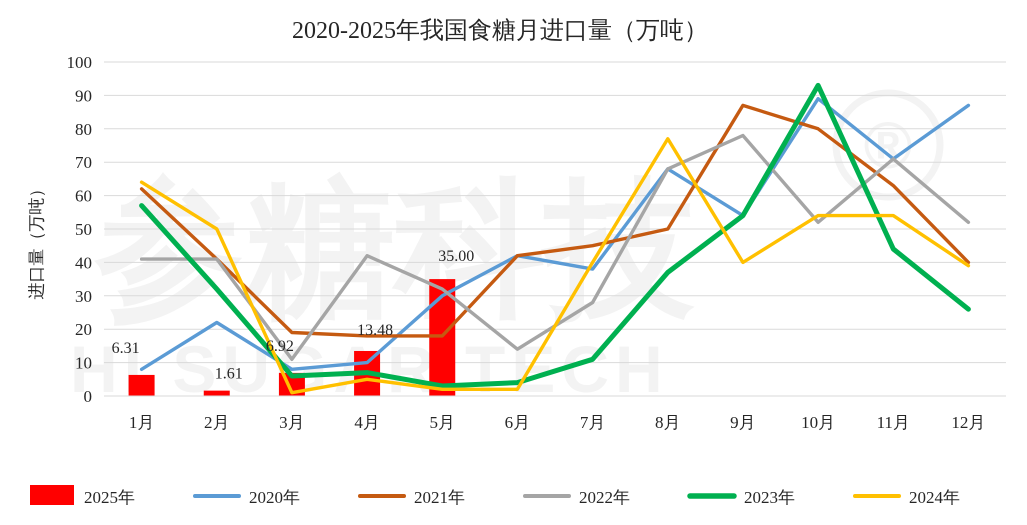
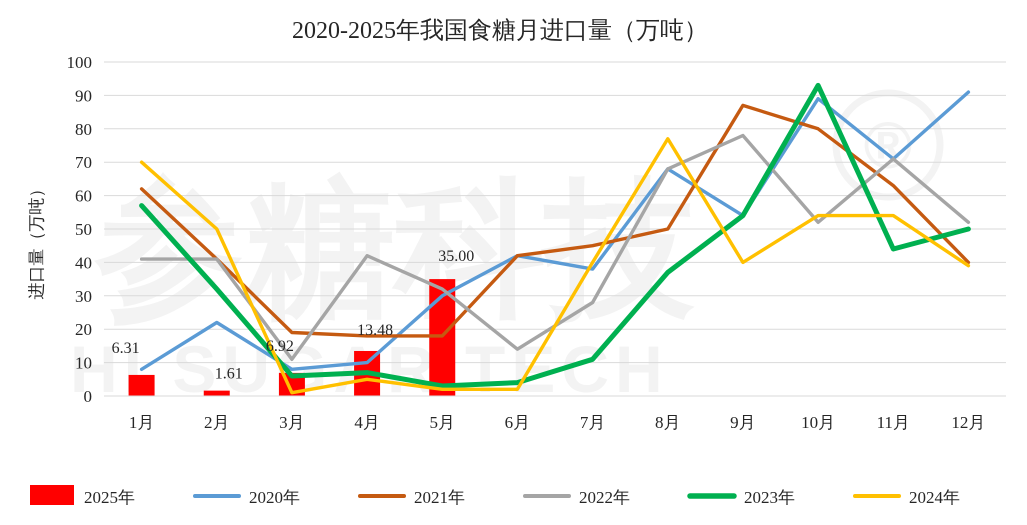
2024年/1月: 64 -> 70
2020年/12月: 87 -> 91
2023年/12月: 26 -> 50
